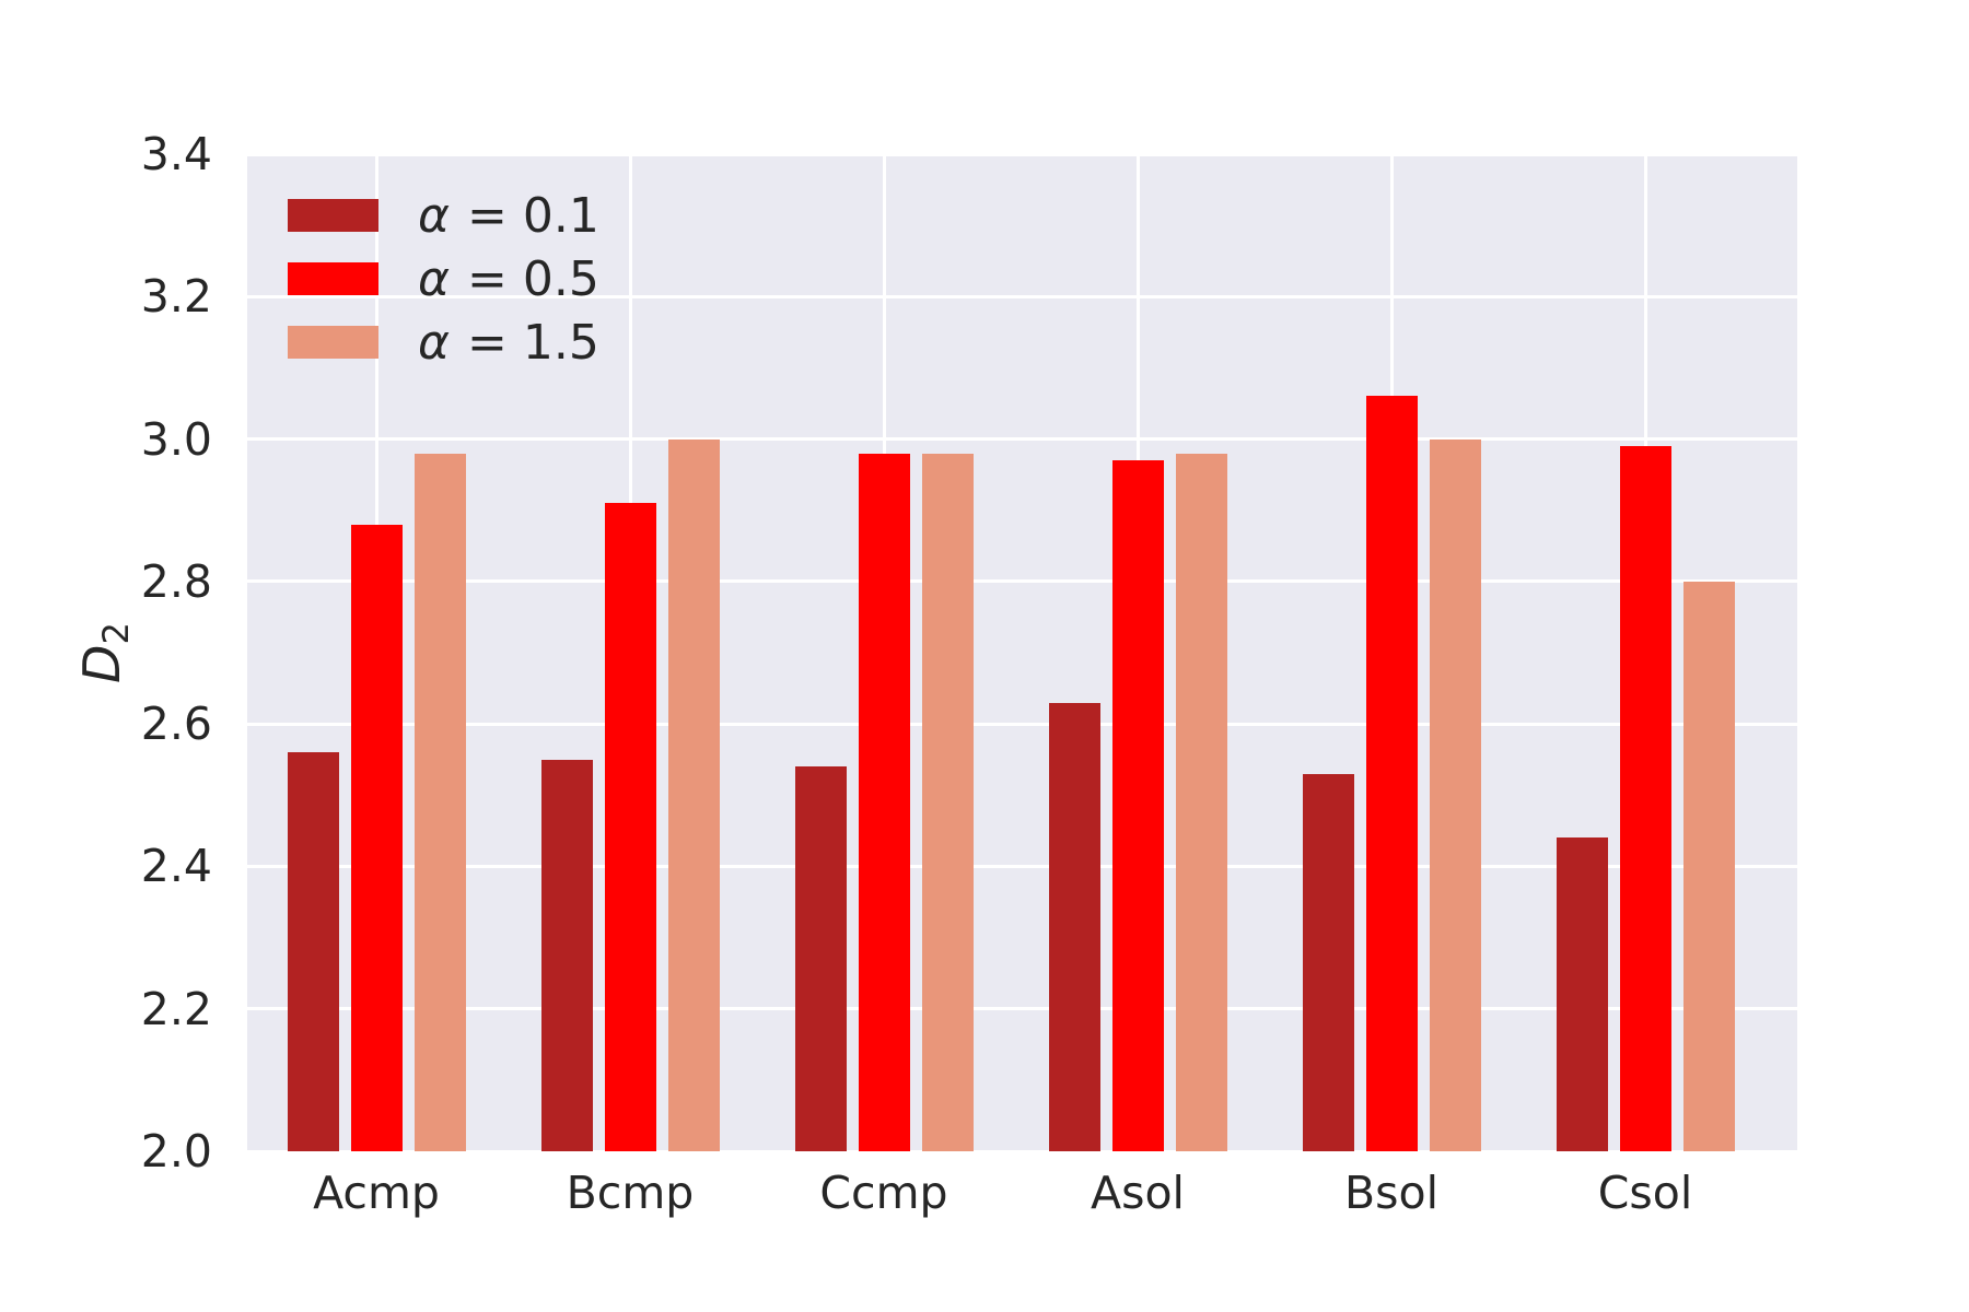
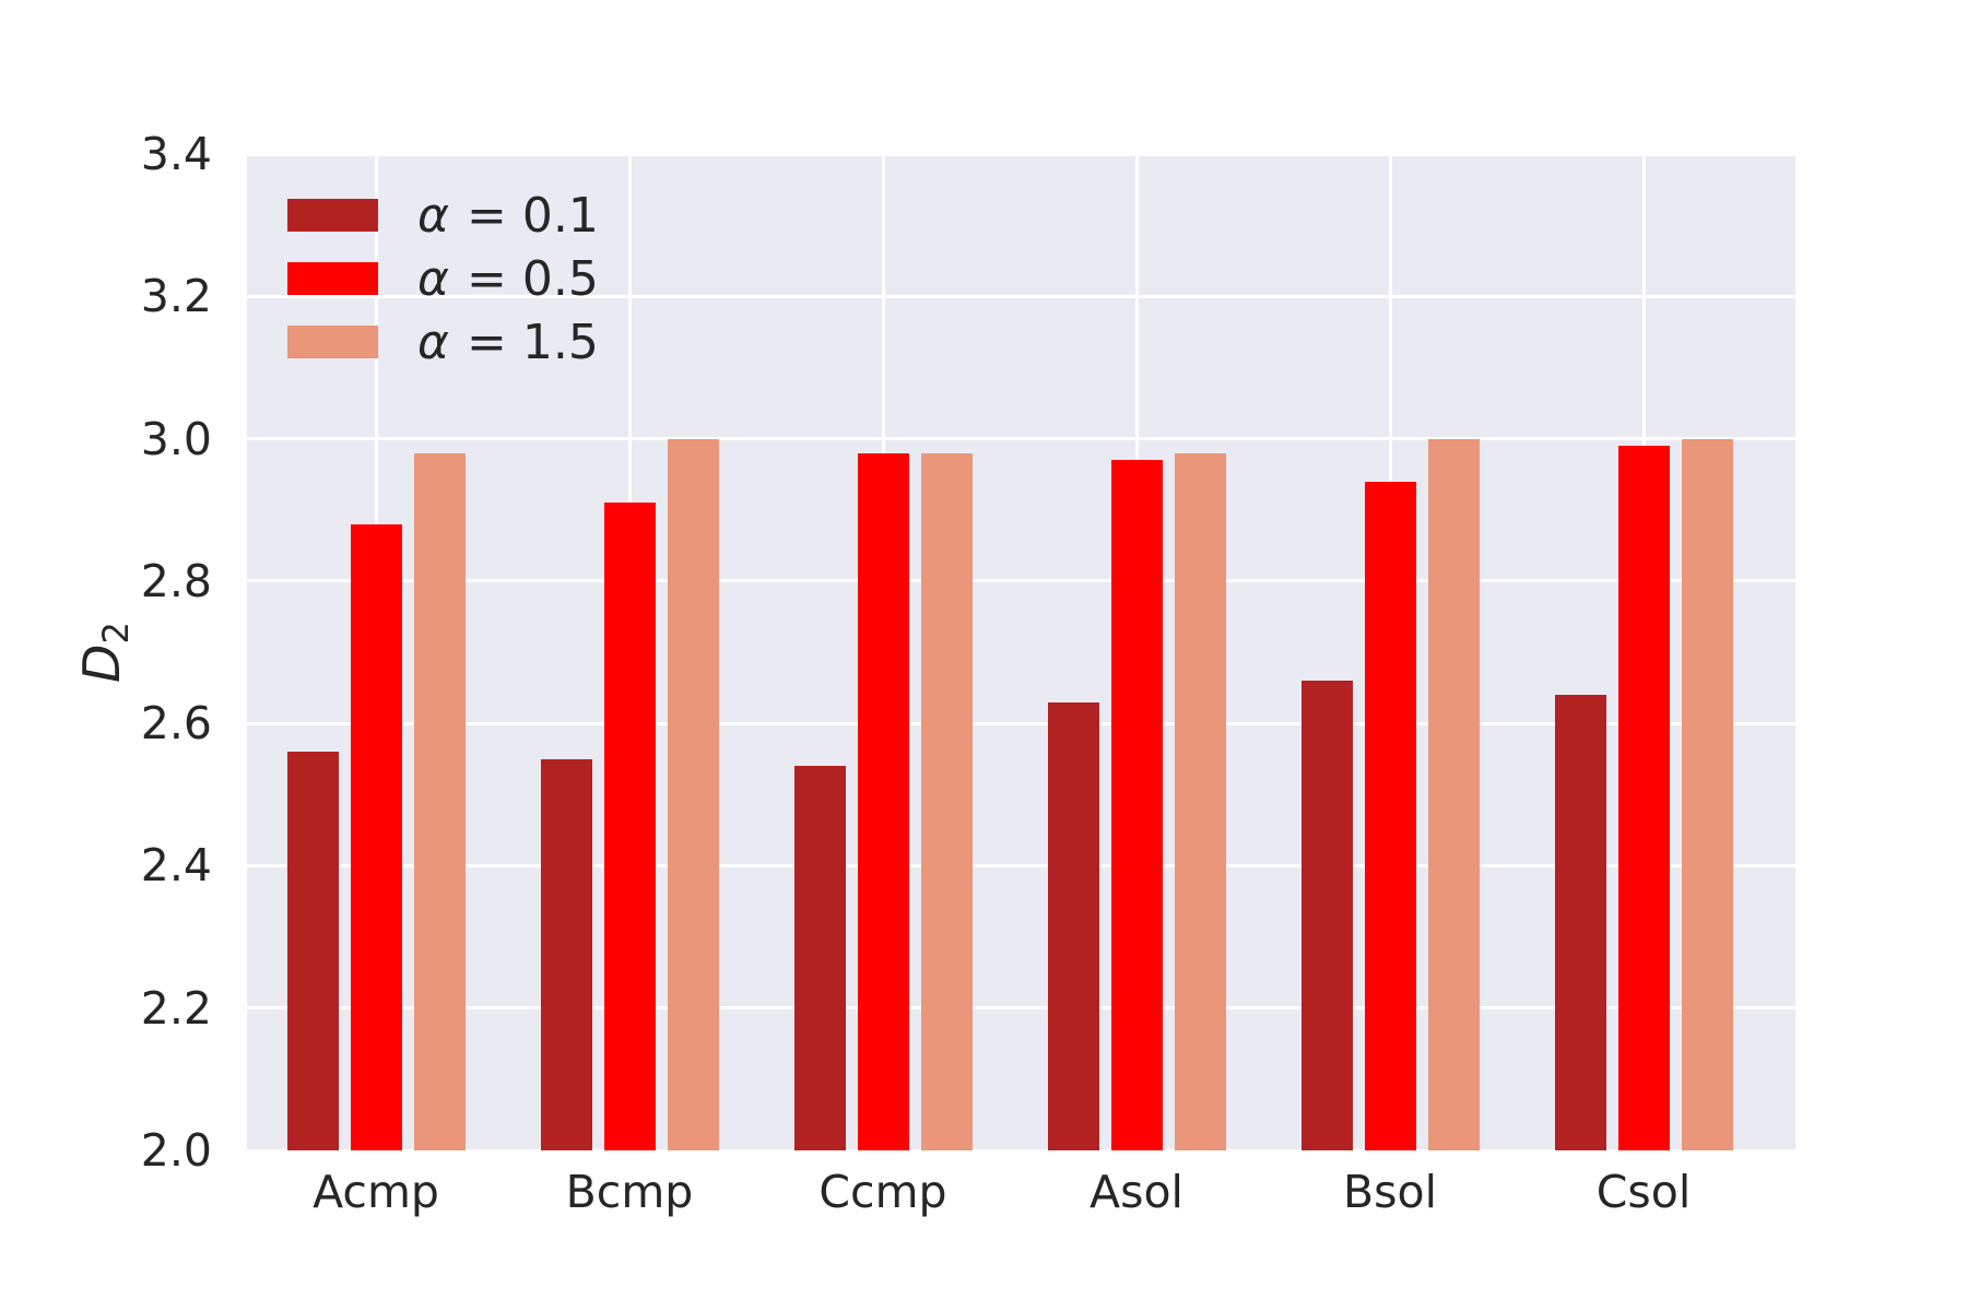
α = 0.1/Bsol: 2.53 -> 2.66
α = 0.5/Bsol: 3.06 -> 2.94
α = 0.1/Csol: 2.44 -> 2.64
α = 1.5/Csol: 2.80 -> 3.00
